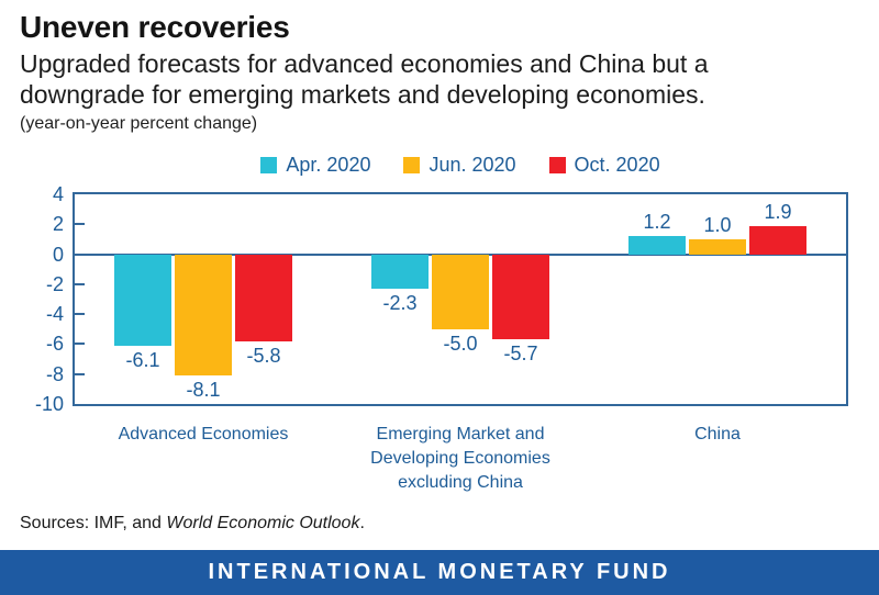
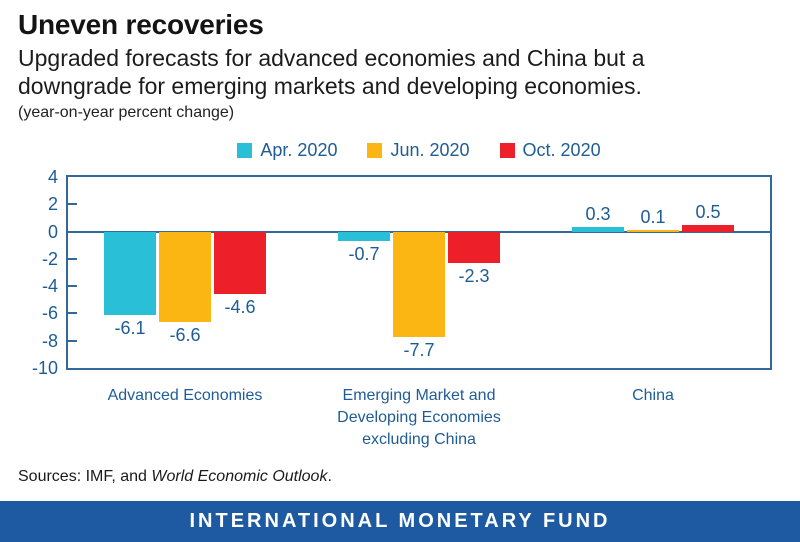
Jun. 2020/Advanced Economies: -8.1 -> -6.6
Oct. 2020/Advanced Economies: -5.8 -> -4.6
Apr. 2020/Emerging Market and Developing Economies excluding China: -2.3 -> -0.7
Jun. 2020/Emerging Market and Developing Economies excluding China: -5.0 -> -7.7
Oct. 2020/Emerging Market and Developing Economies excluding China: -5.7 -> -2.3
Apr. 2020/China: 1.2 -> 0.3
Jun. 2020/China: 1.0 -> 0.1
Oct. 2020/China: 1.9 -> 0.5
